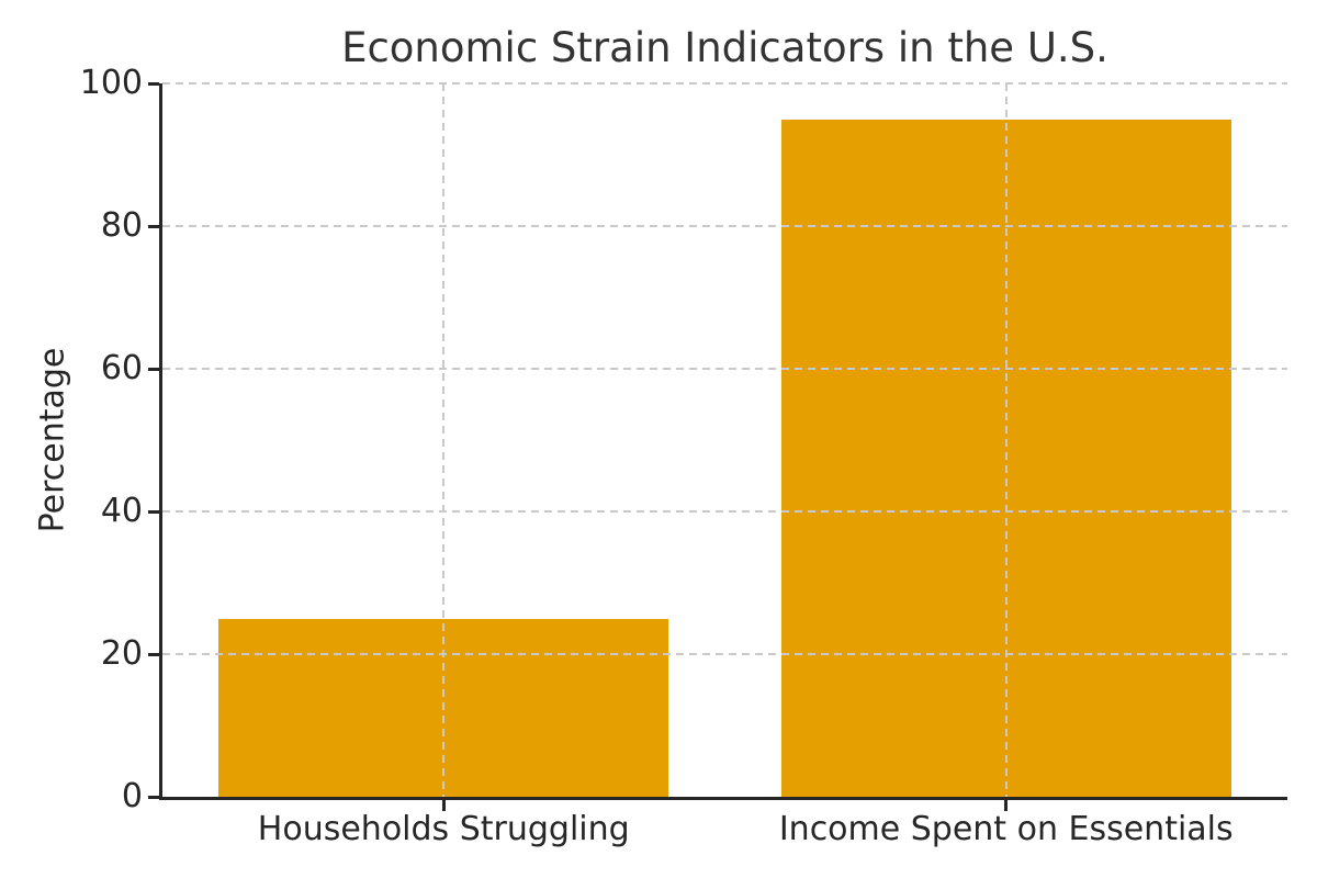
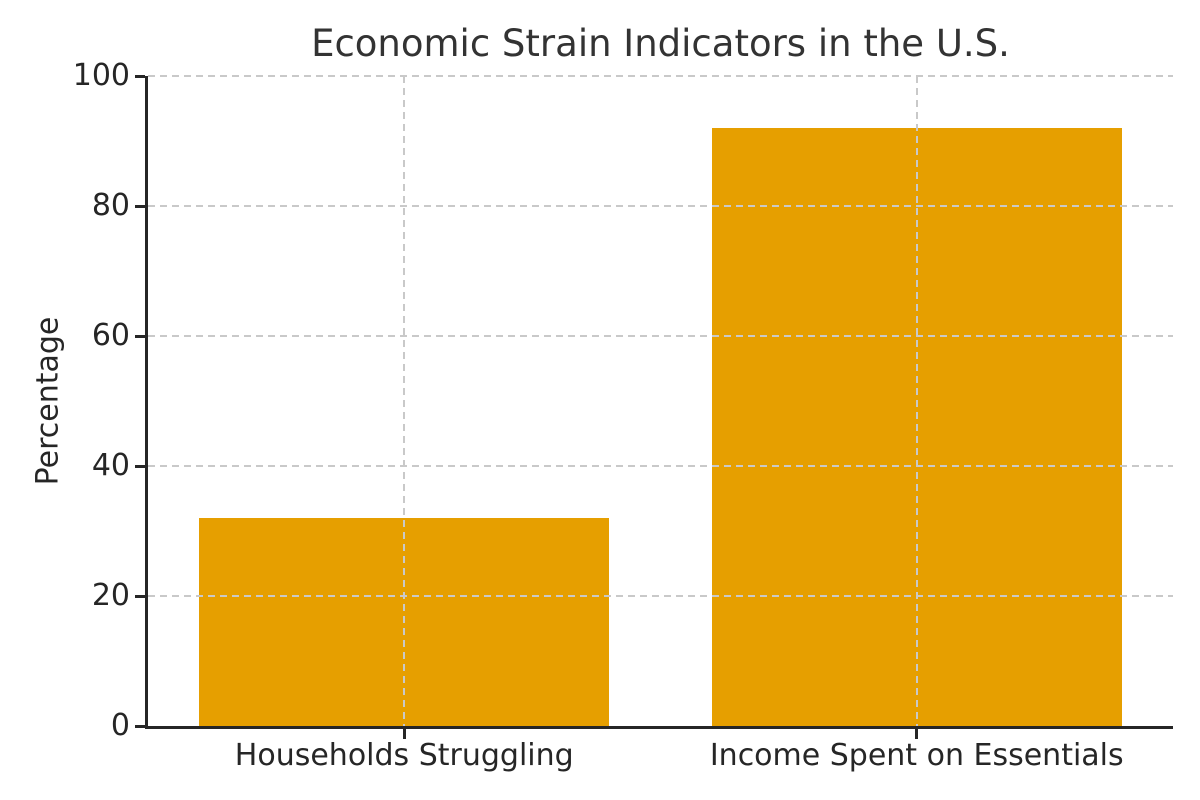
Households Struggling: 25 -> 32
Income Spent on Essentials: 95 -> 92
